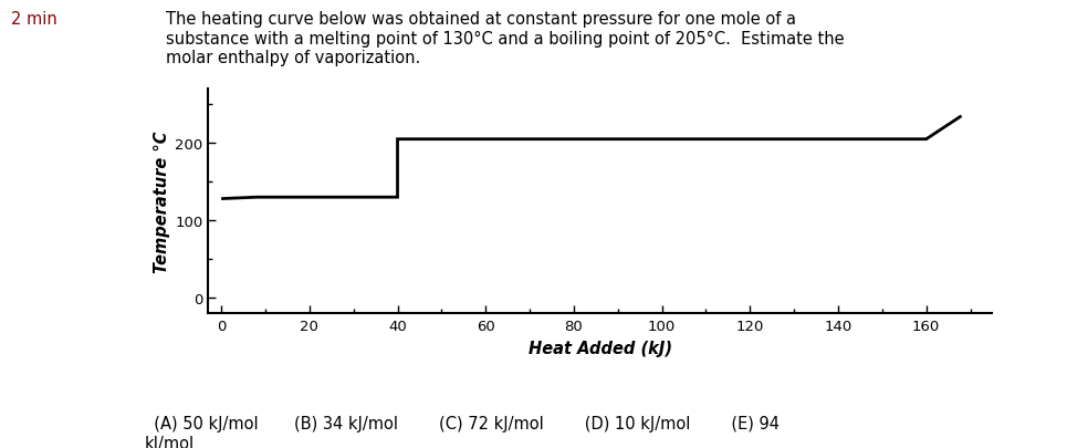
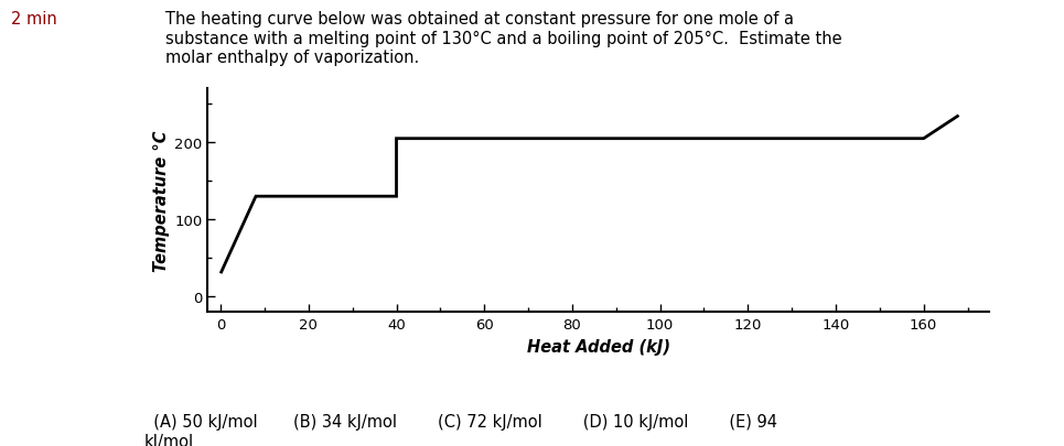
0: 128 -> 30
